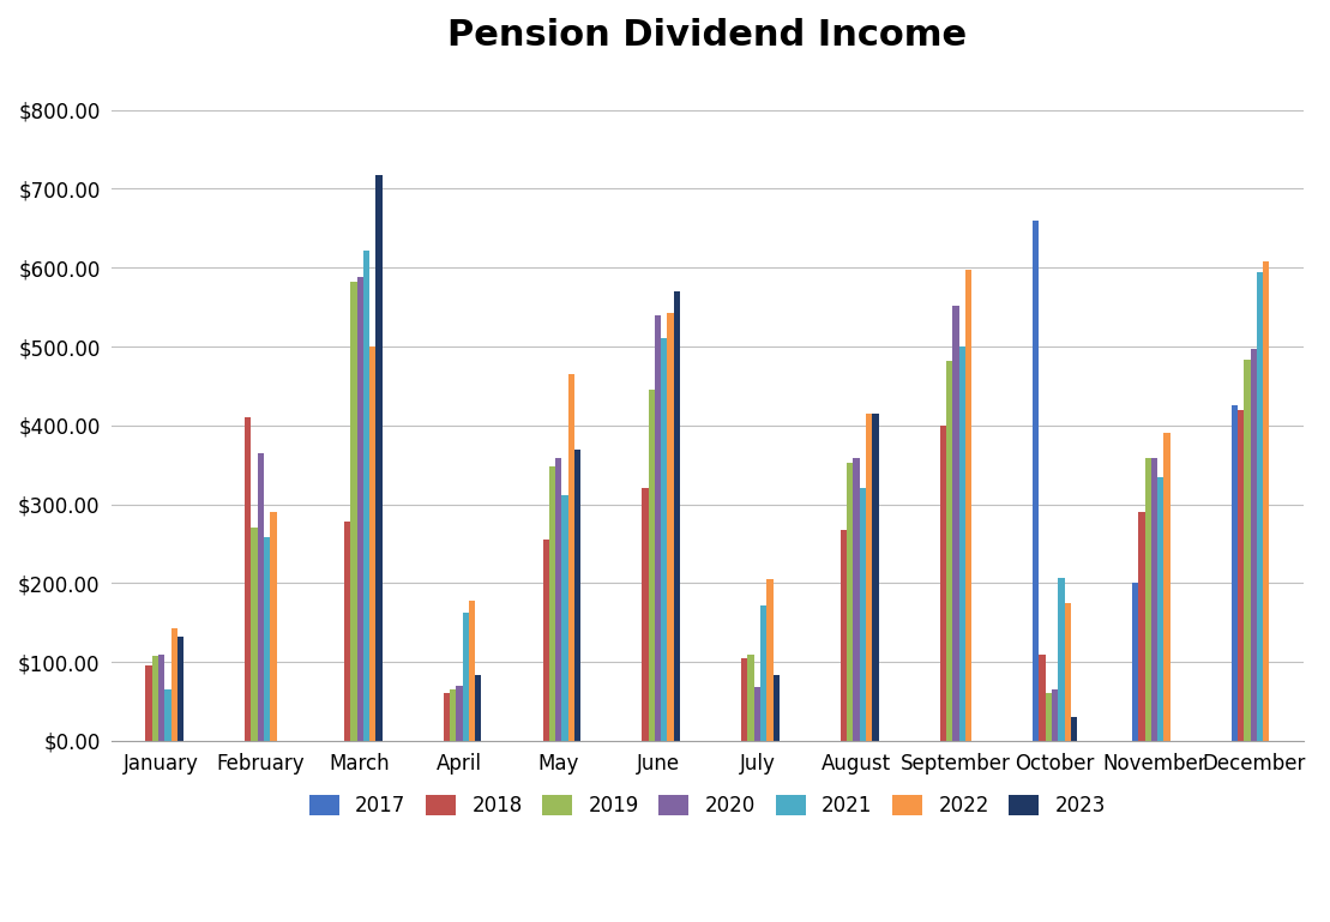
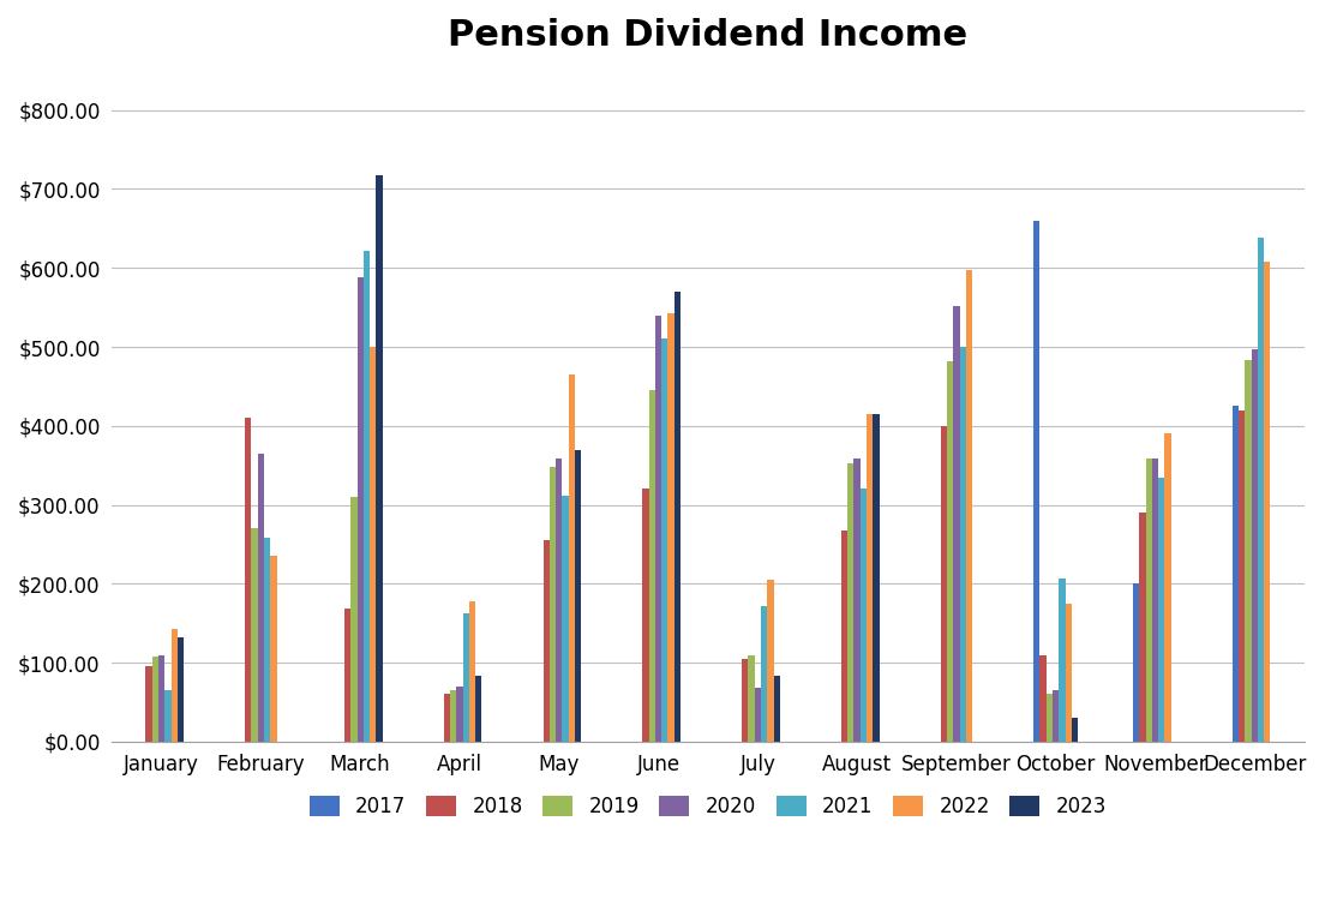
2022/February: $290 -> $236
2018/March: $278 -> $168
2019/March: $582 -> $310
2021/December: $595 -> $638
